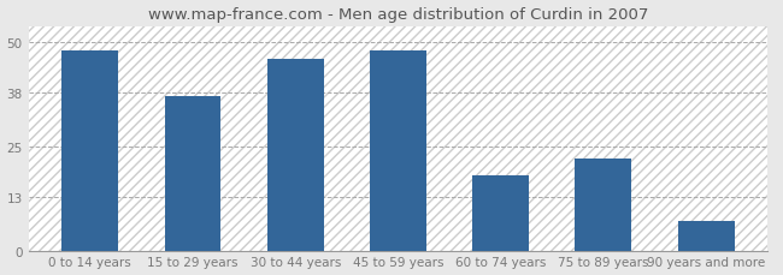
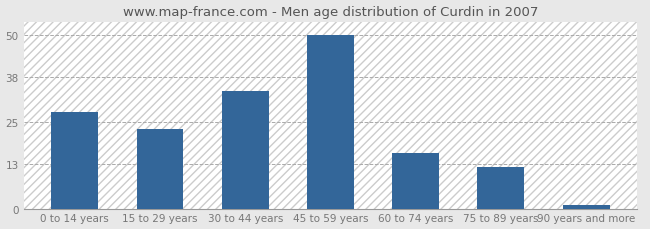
0 to 14 years: 48 -> 28
15 to 29 years: 37 -> 23
30 to 44 years: 46 -> 34
45 to 59 years: 48 -> 50
60 to 74 years: 18 -> 16
75 to 89 years: 22 -> 12
90 years and more: 7 -> 1
